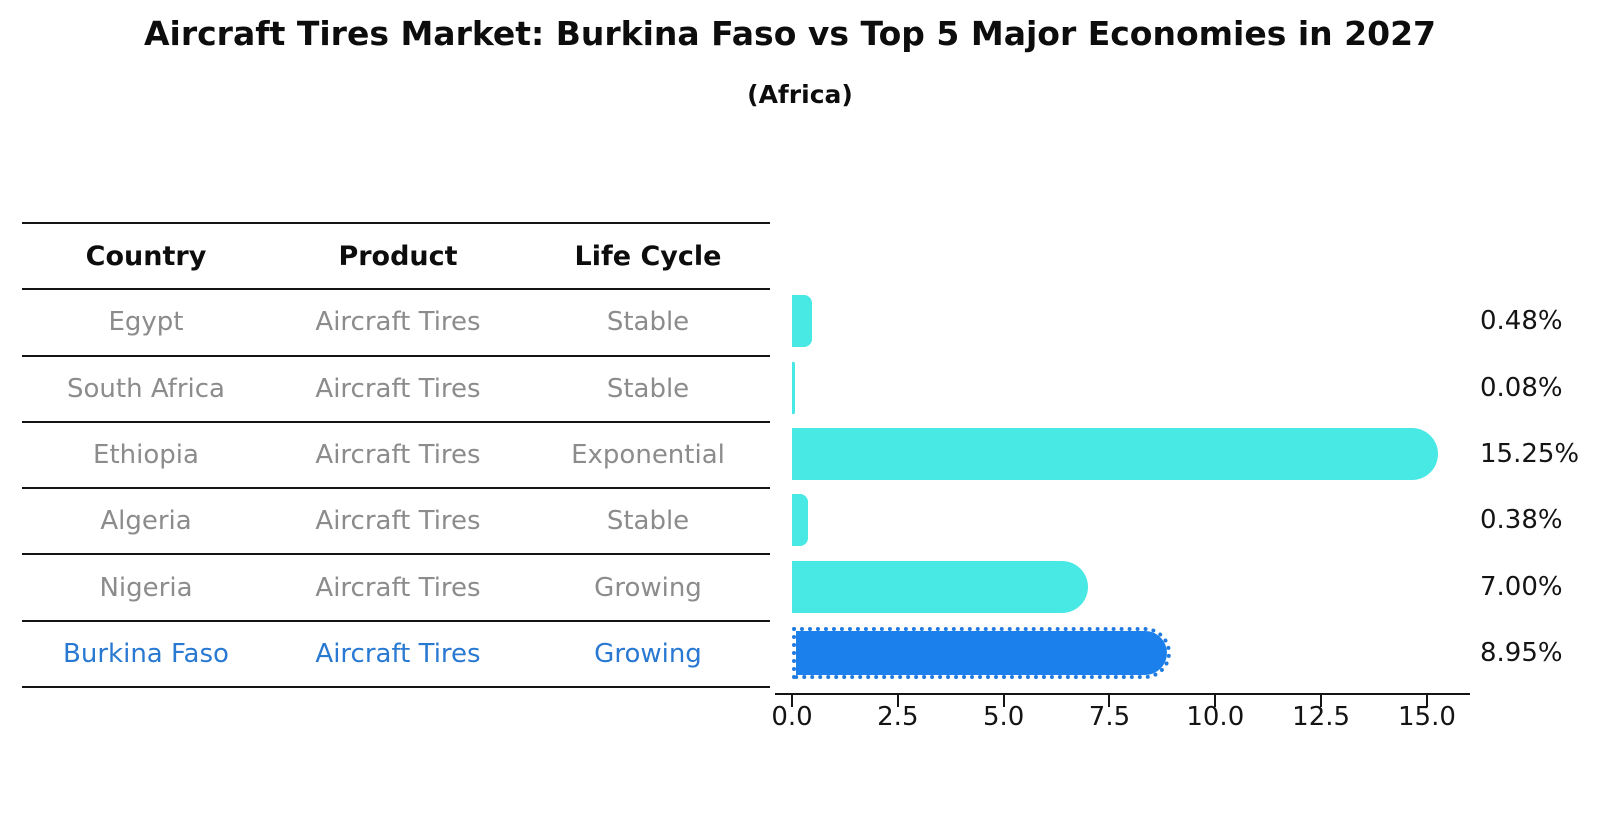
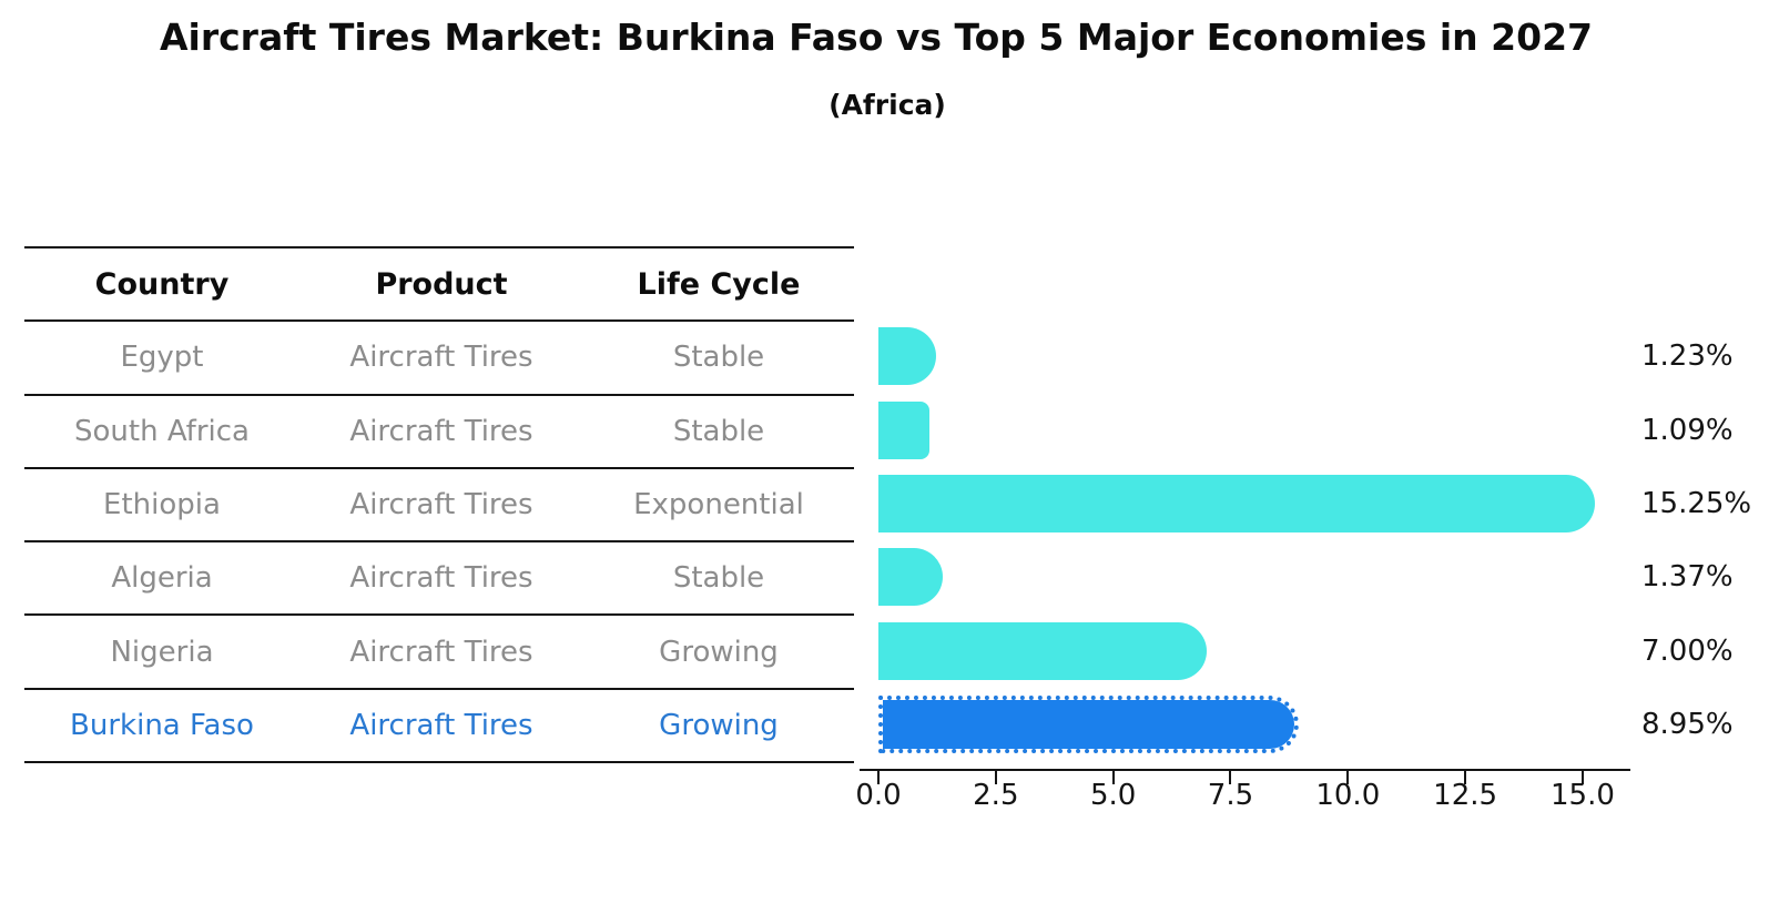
Egypt: 0.48% -> 1.23%
South Africa: 0.08% -> 1.09%
Algeria: 0.38% -> 1.37%
